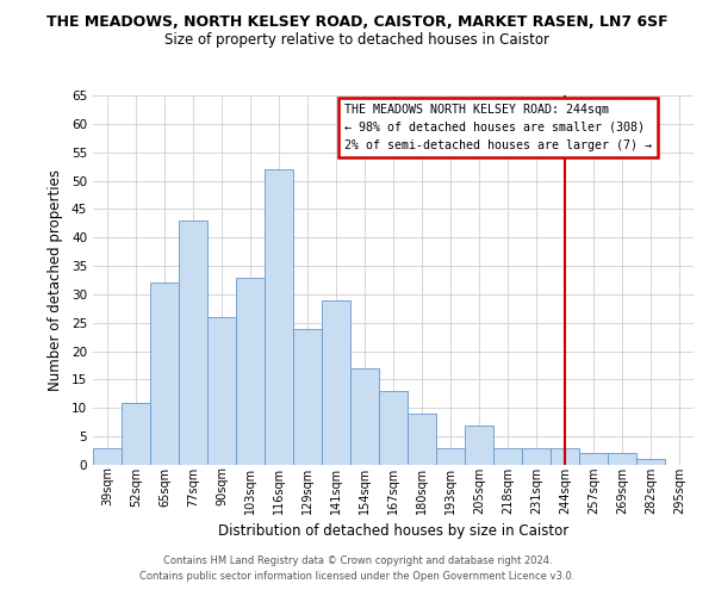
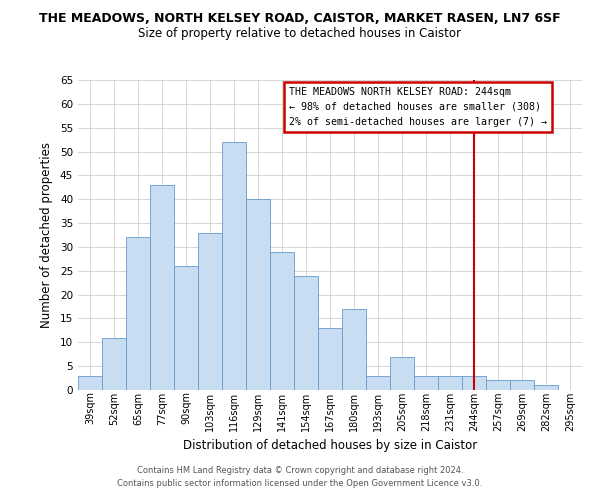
129sqm: 24 -> 40
154sqm: 17 -> 24
180sqm: 9 -> 17
